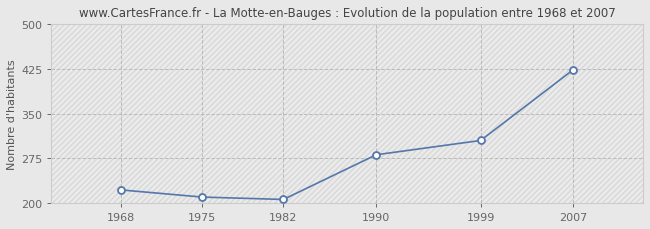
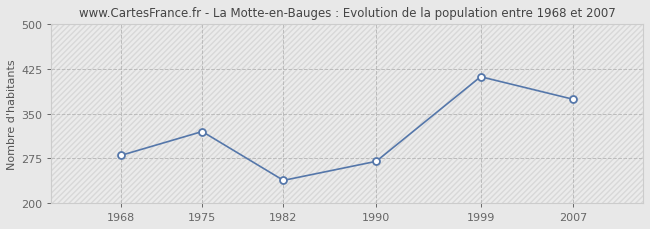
1968: 222 -> 280
1975: 210 -> 320
1982: 206 -> 238
1990: 281 -> 270
1999: 305 -> 412
2007: 424 -> 374
